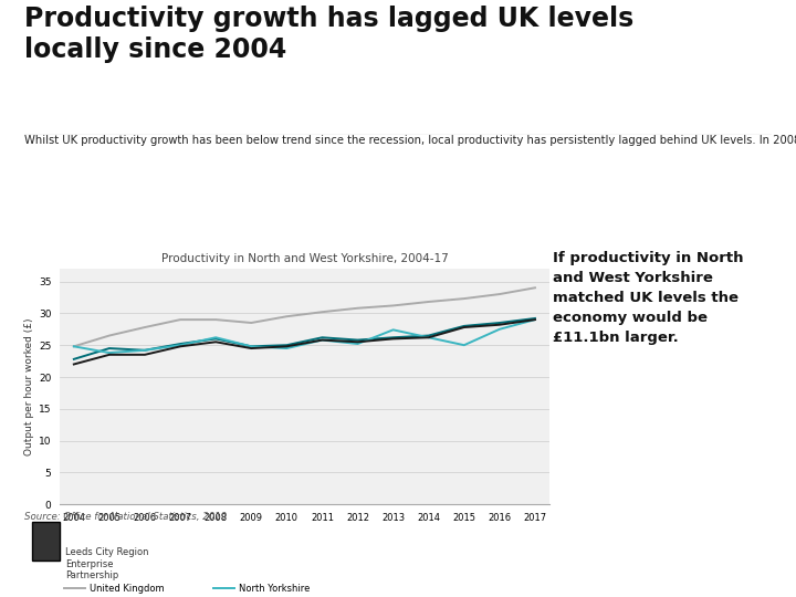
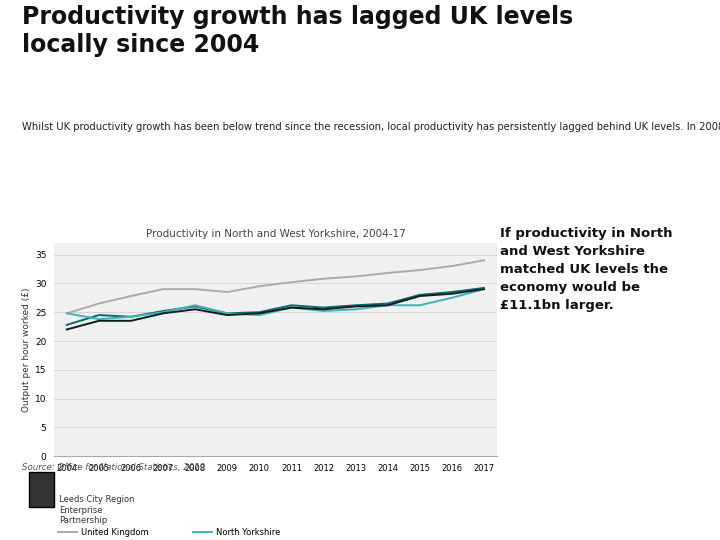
North Yorkshire/2013: 27.4 -> 25.5
North Yorkshire/2015: 25.0 -> 26.2
